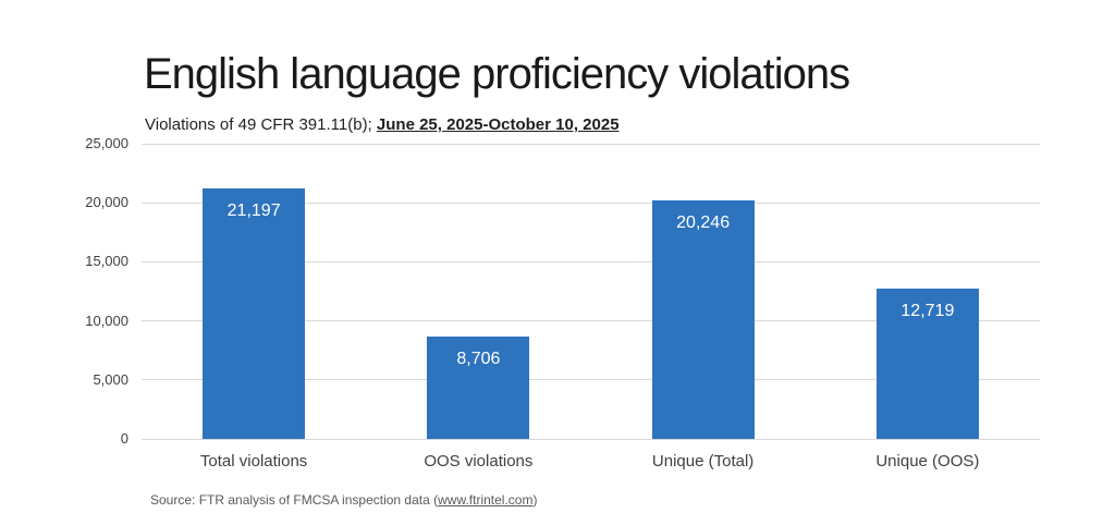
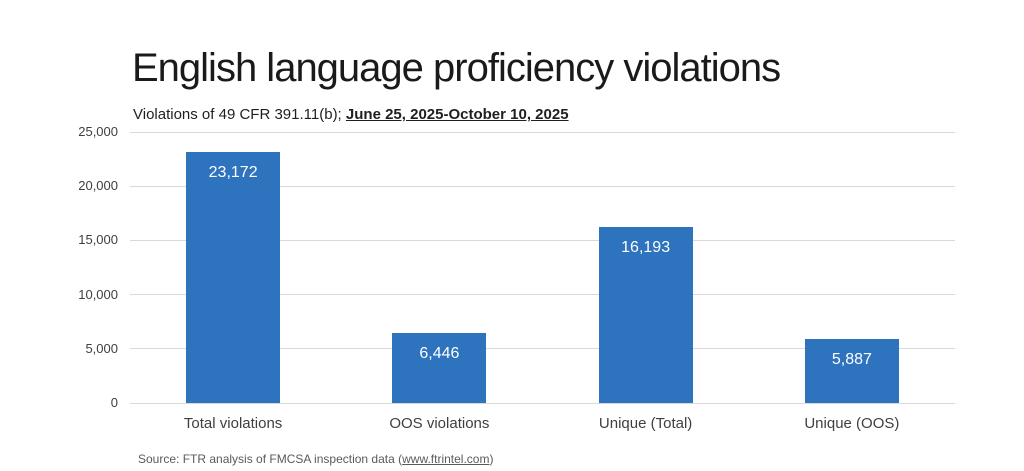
Total violations: 21,197 -> 23,172
OOS violations: 8,706 -> 6,446
Unique (Total): 20,246 -> 16,193
Unique (OOS): 12,719 -> 5,887
